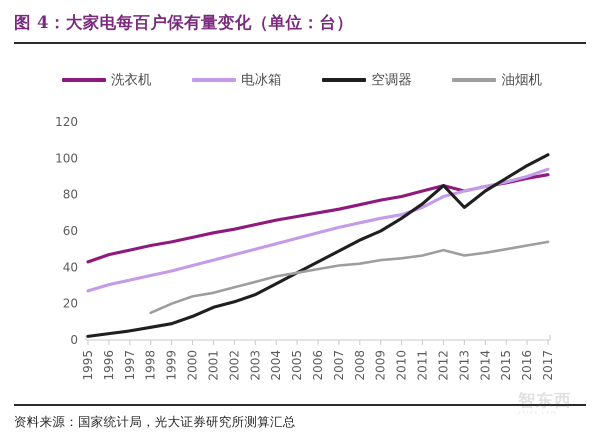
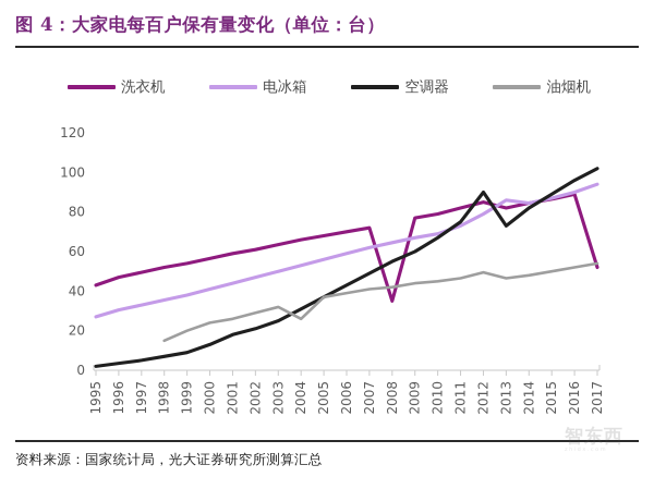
油烟机/2004: 35 -> 26
洗衣机/2008: 74 -> 35
空调器/2012: 85 -> 90
电冰箱/2013: 82 -> 86
洗衣机/2017: 91 -> 52
